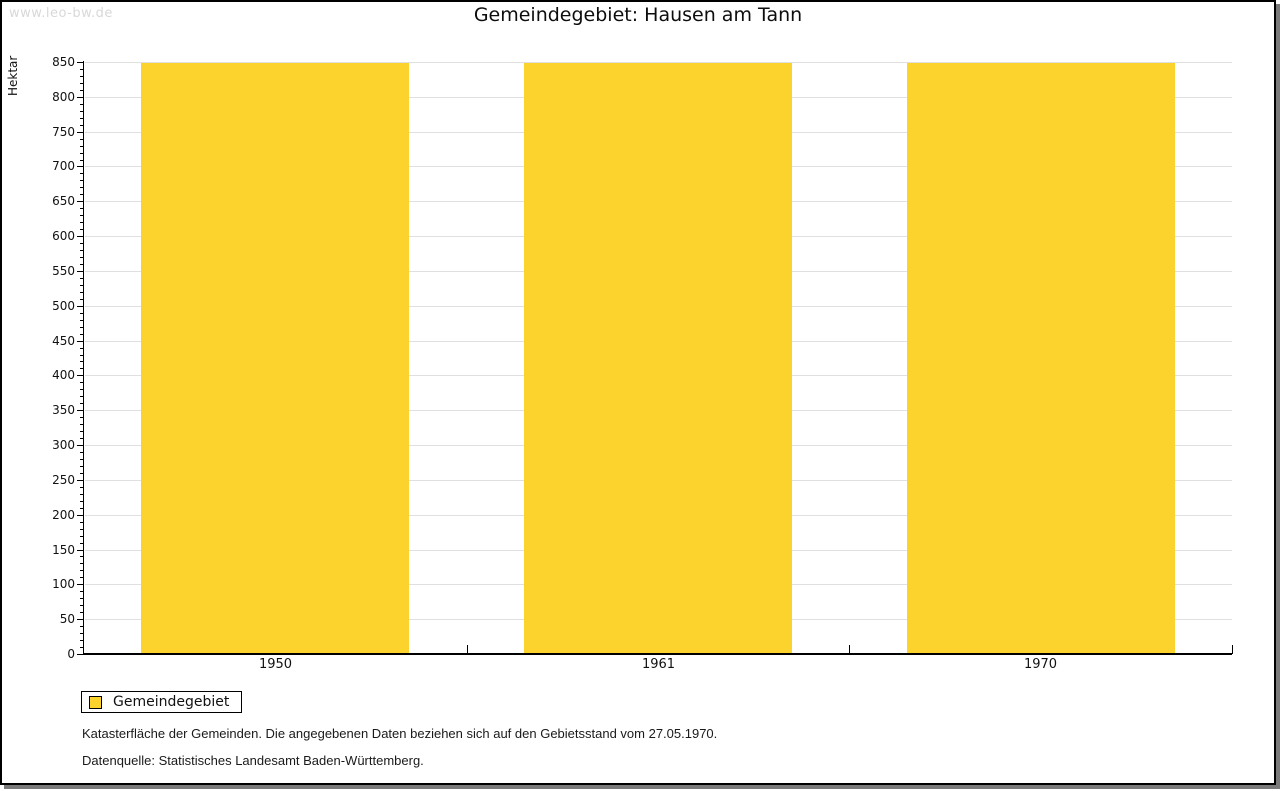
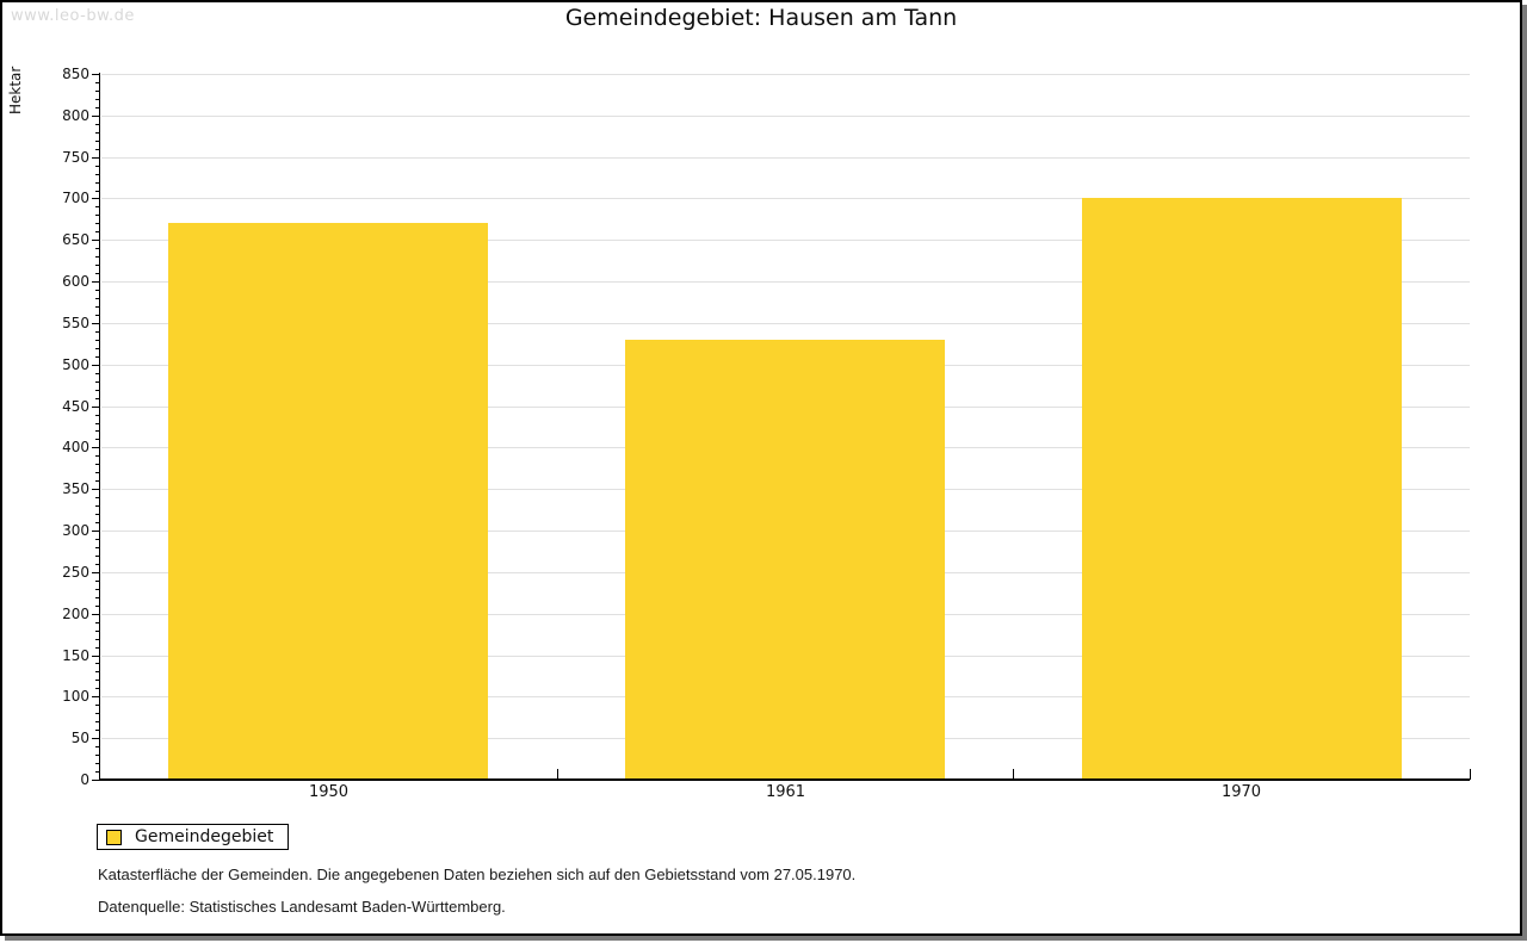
1950: 850 -> 670
1961: 850 -> 530
1970: 850 -> 700
